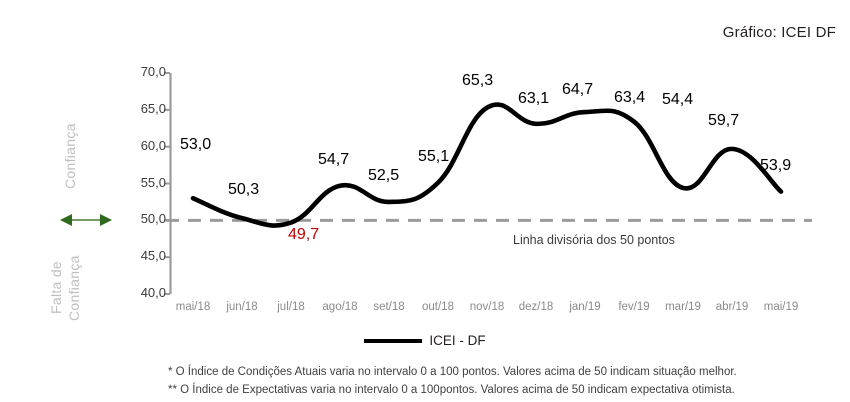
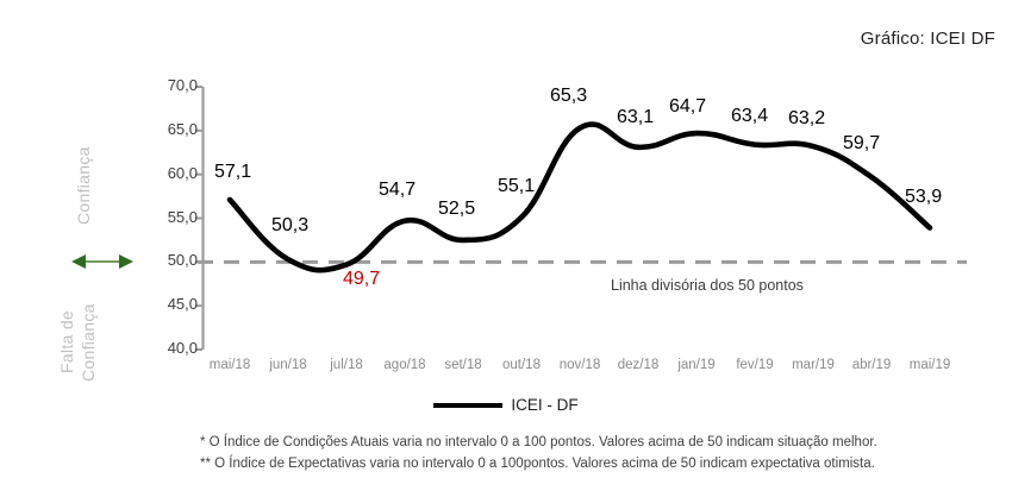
mai/18: 53,0 -> 57,1
mar/19: 54,4 -> 63,2
